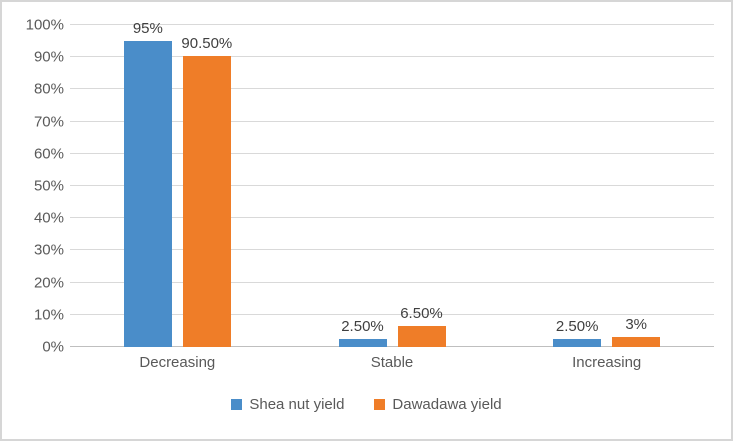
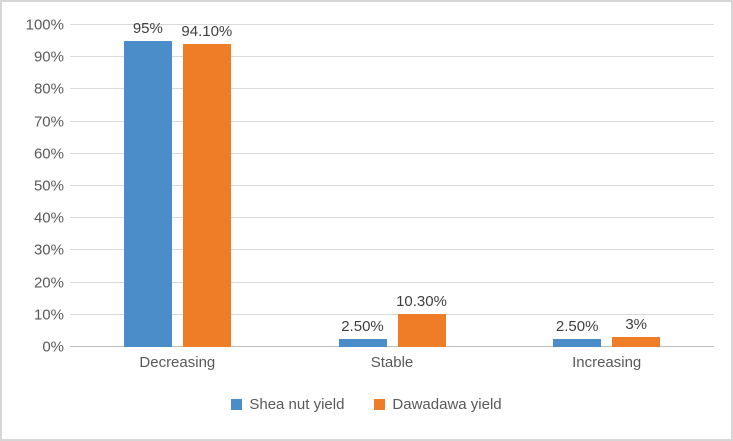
Dawadawa yield/Decreasing: 90.50% -> 94.10%
Dawadawa yield/Stable: 6.50% -> 10.30%
